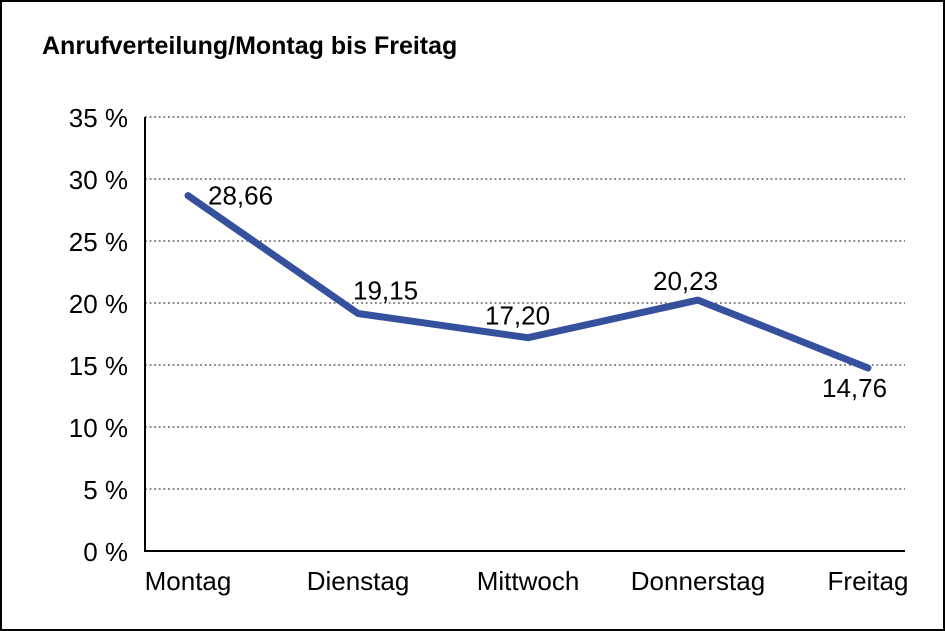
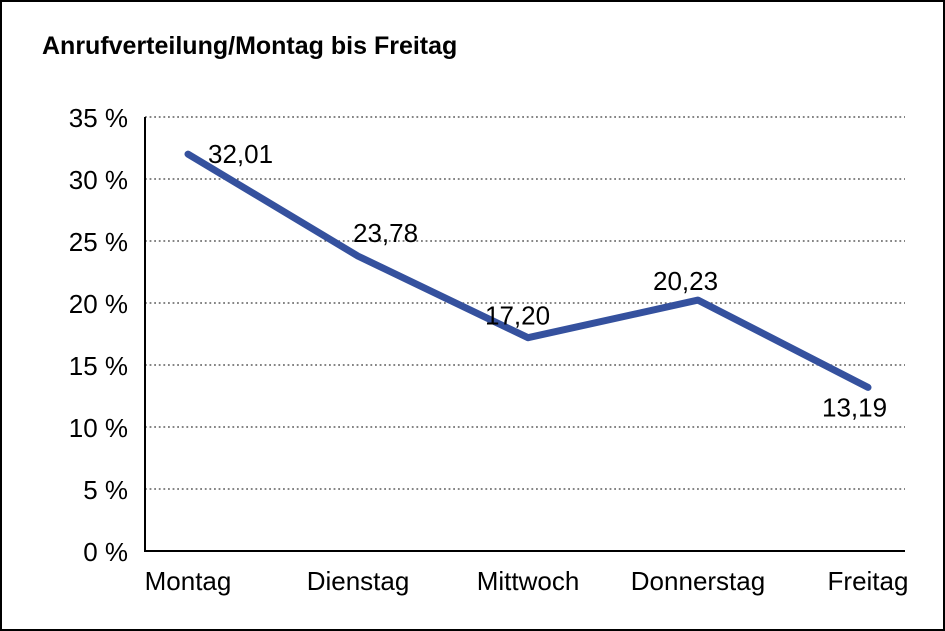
Montag: 28,66 -> 32,01
Dienstag: 19,15 -> 23,78
Freitag: 14,76 -> 13,19
